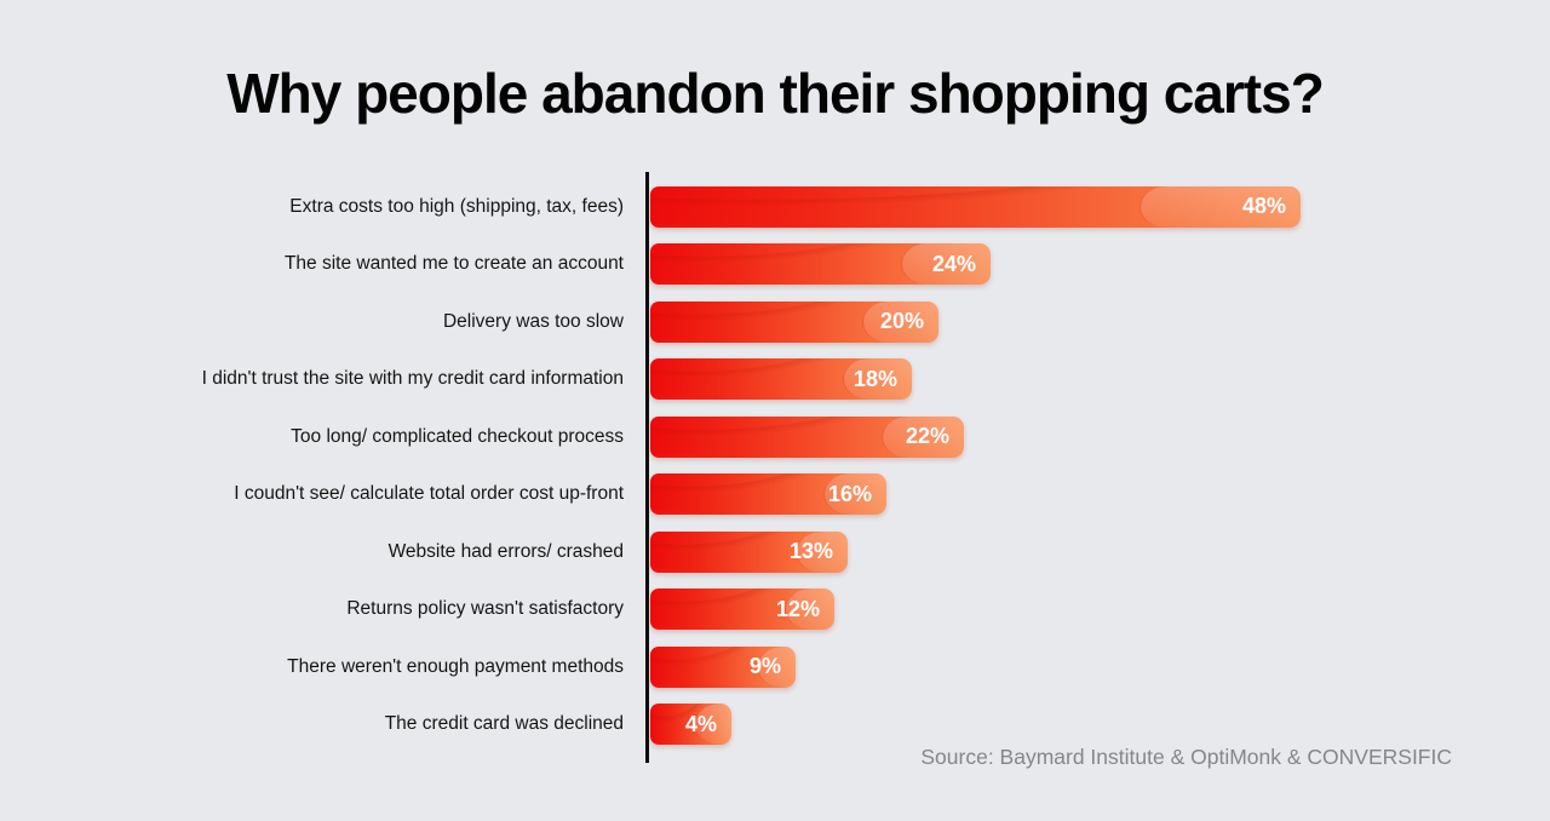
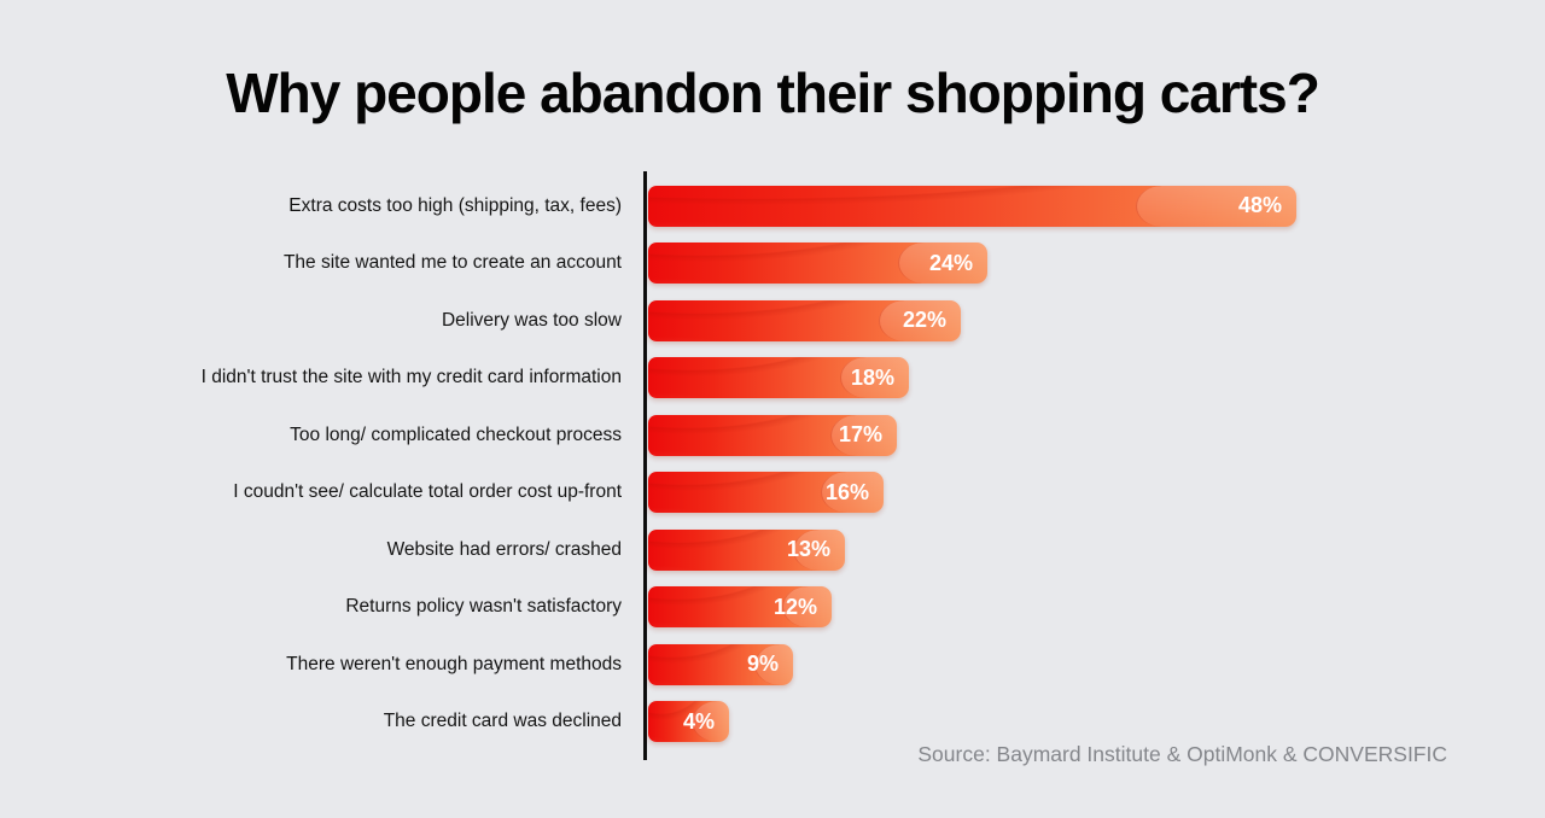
Delivery was too slow: 20% -> 22%
Too long/ complicated checkout process: 22% -> 17%
